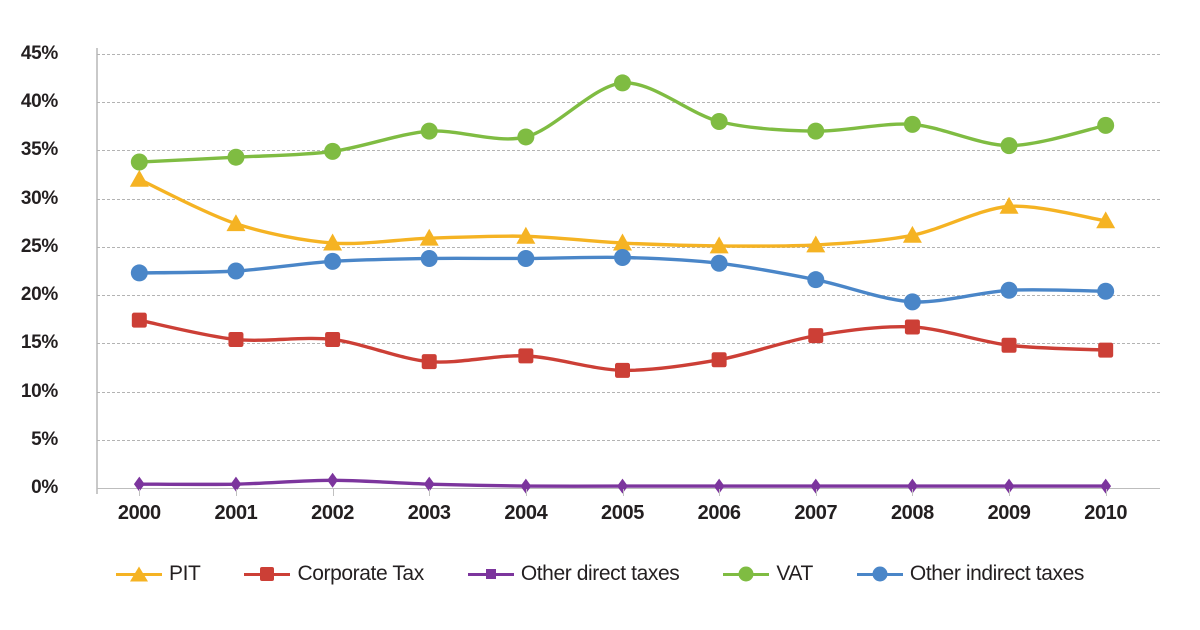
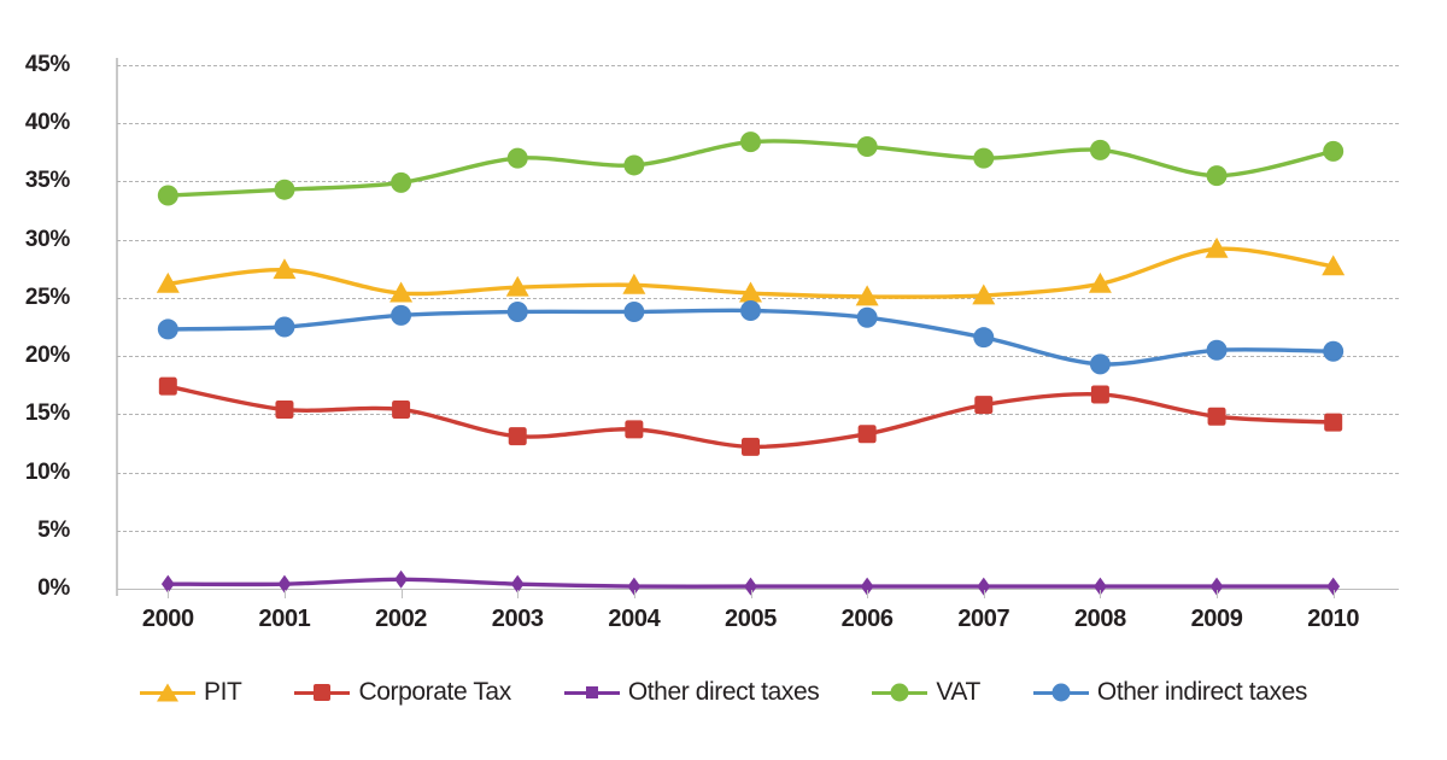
PIT/2000: 32% -> 26%
VAT/2005: 42% -> 38%
